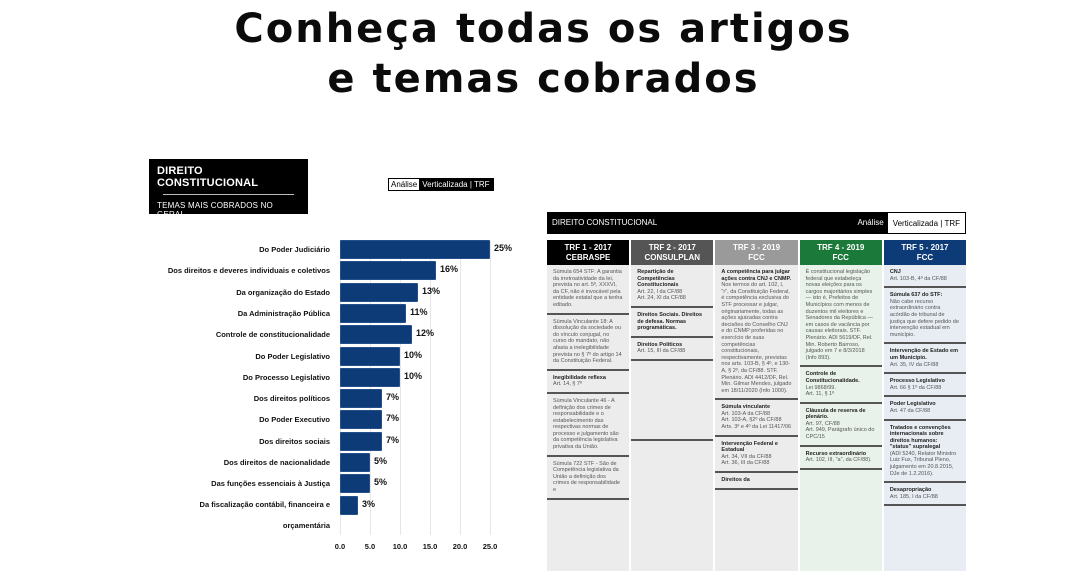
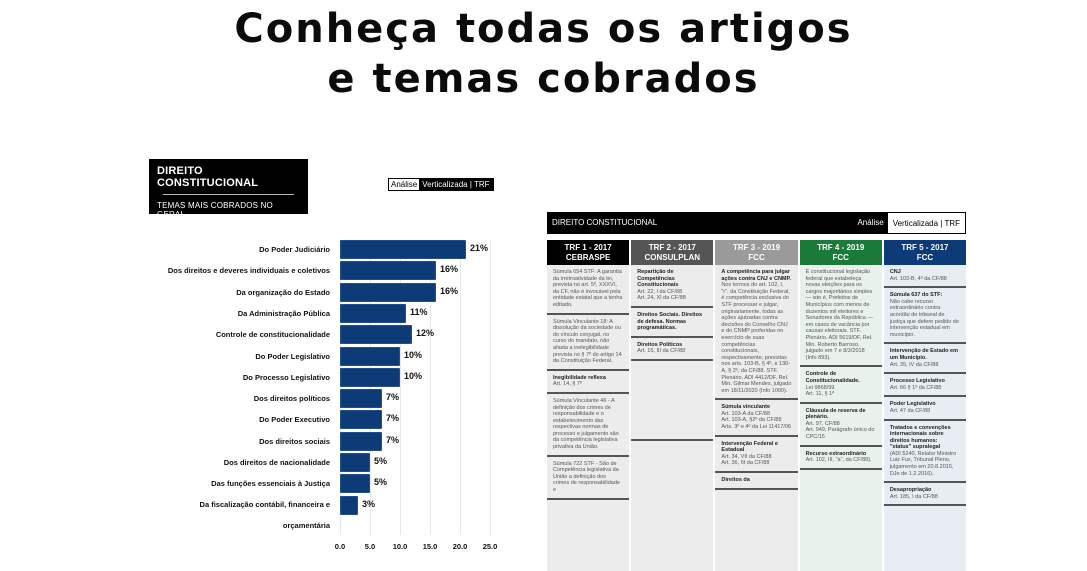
Do Poder Judiciário: 25% -> 21%
Da organização do Estado: 13% -> 16%
